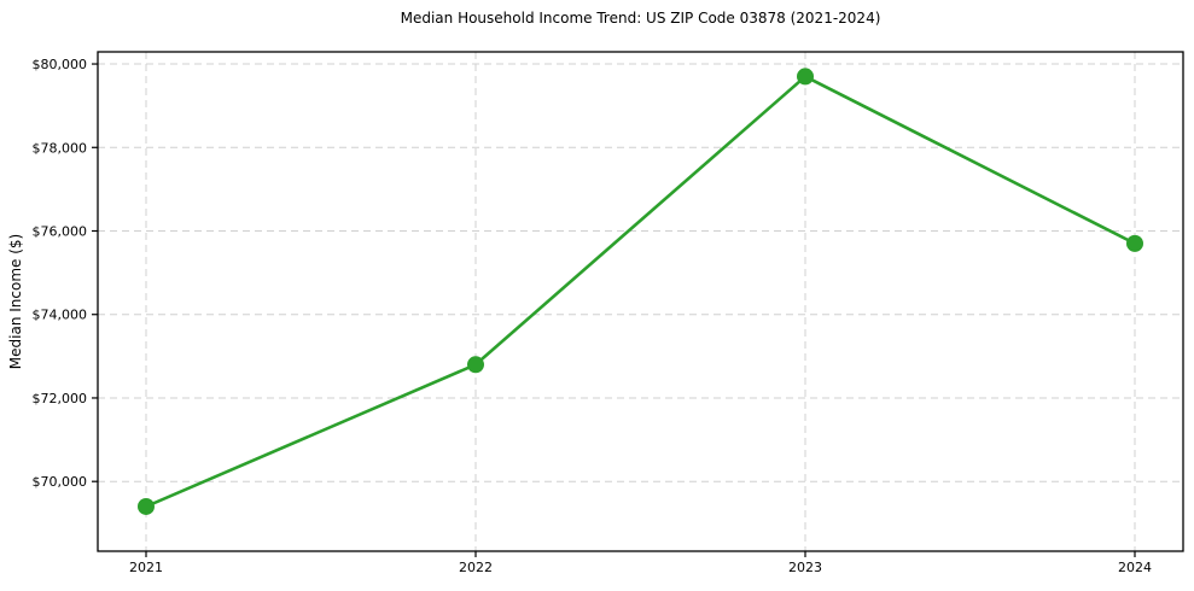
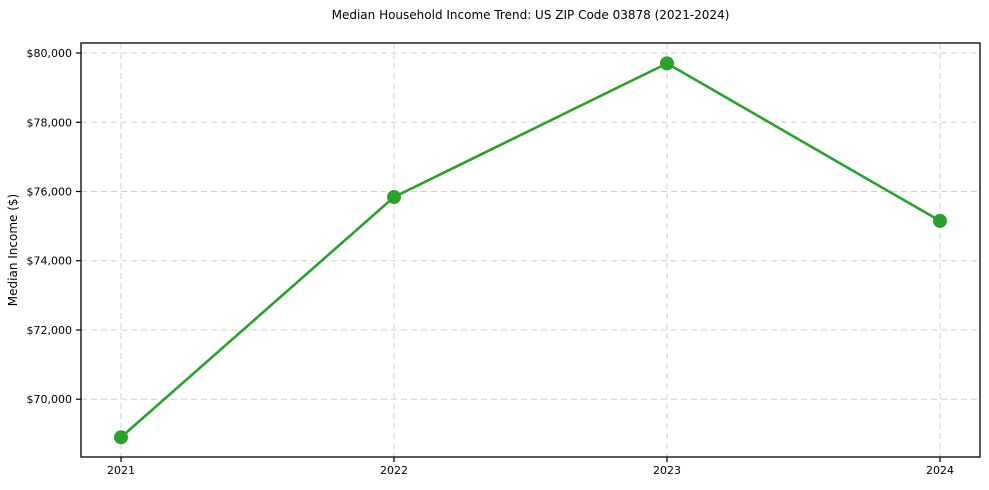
2021: $69400 -> $68900
2022: $72800 -> $75800
2024: $75700 -> $75200
